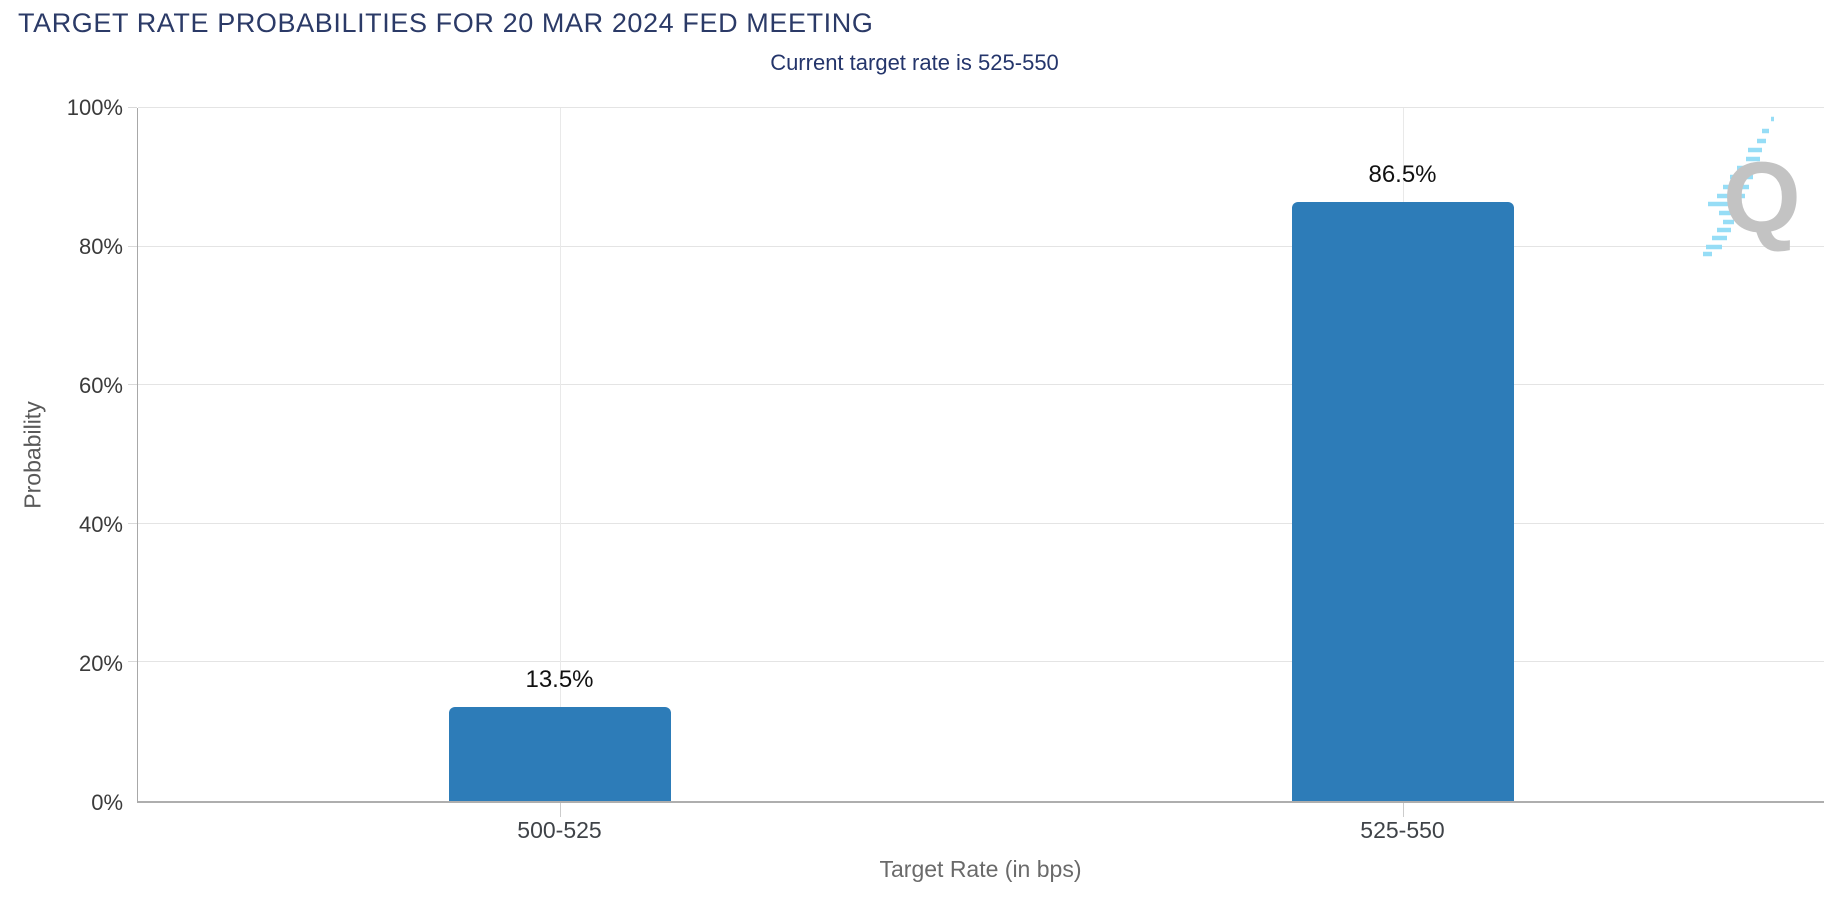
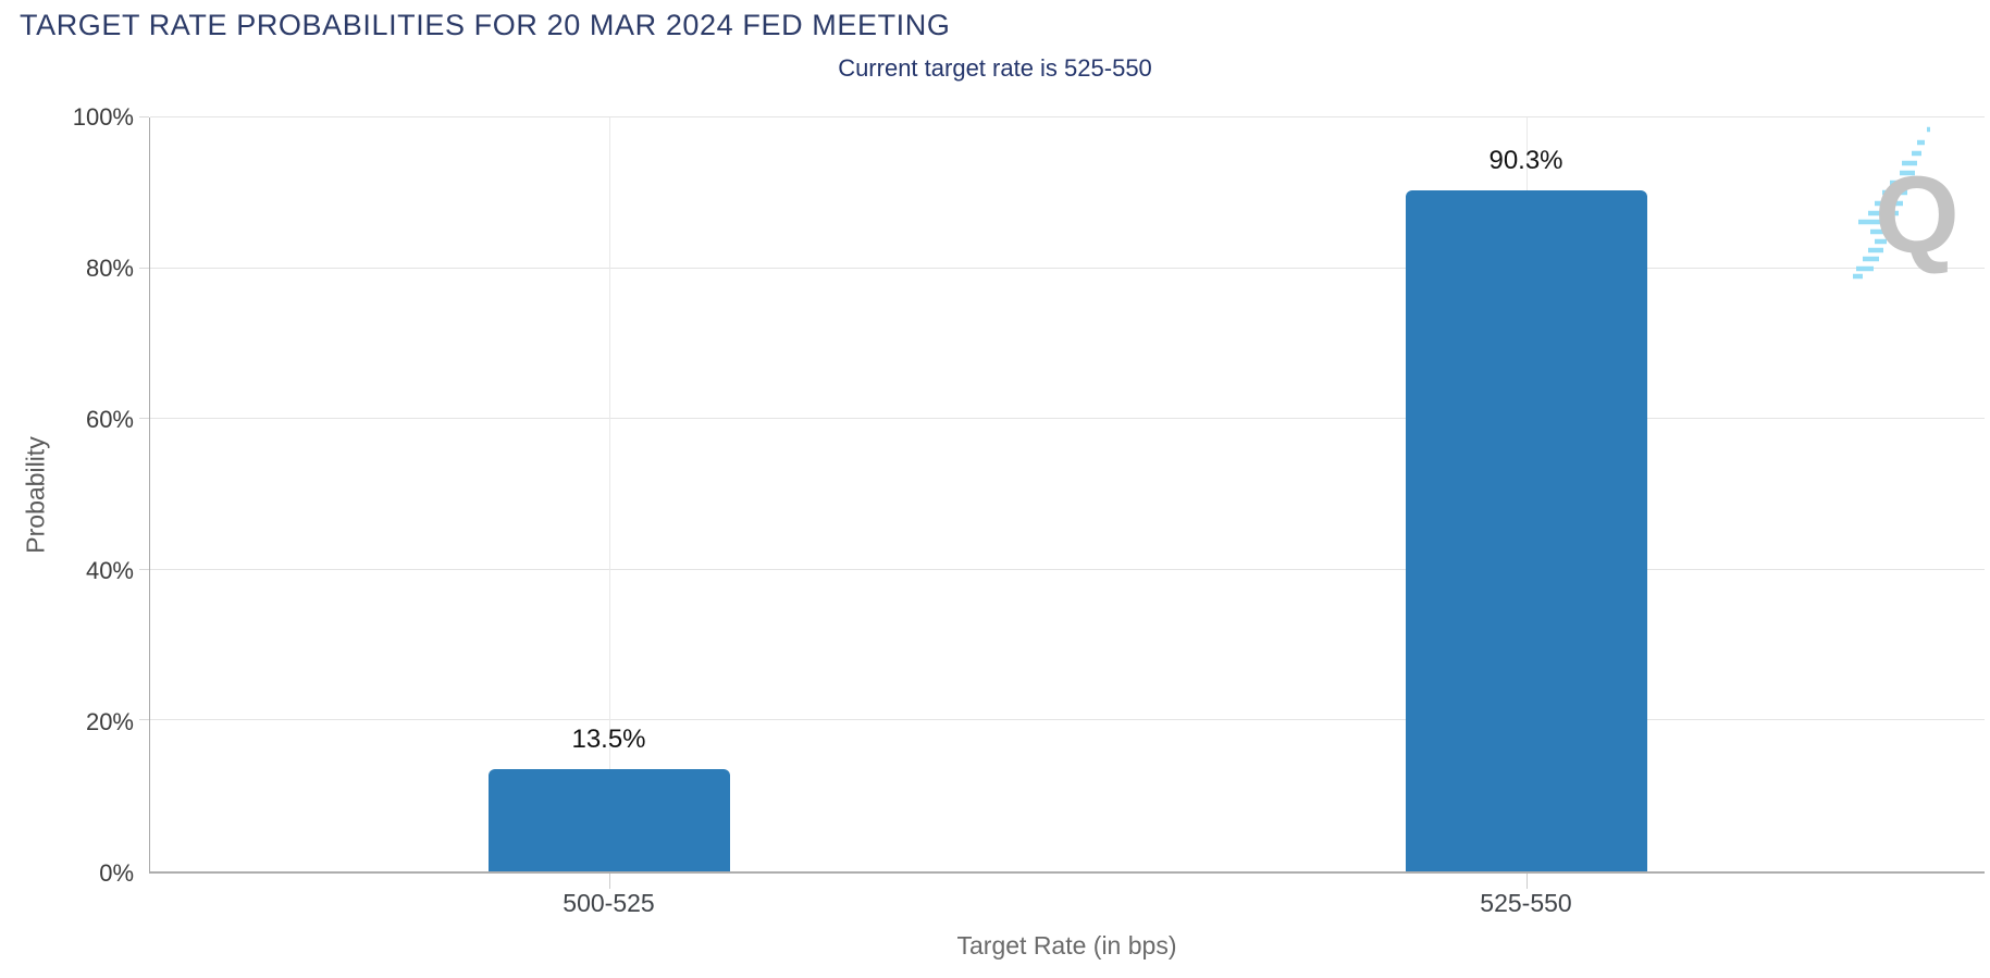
525-550: 86.5% -> 90.3%
